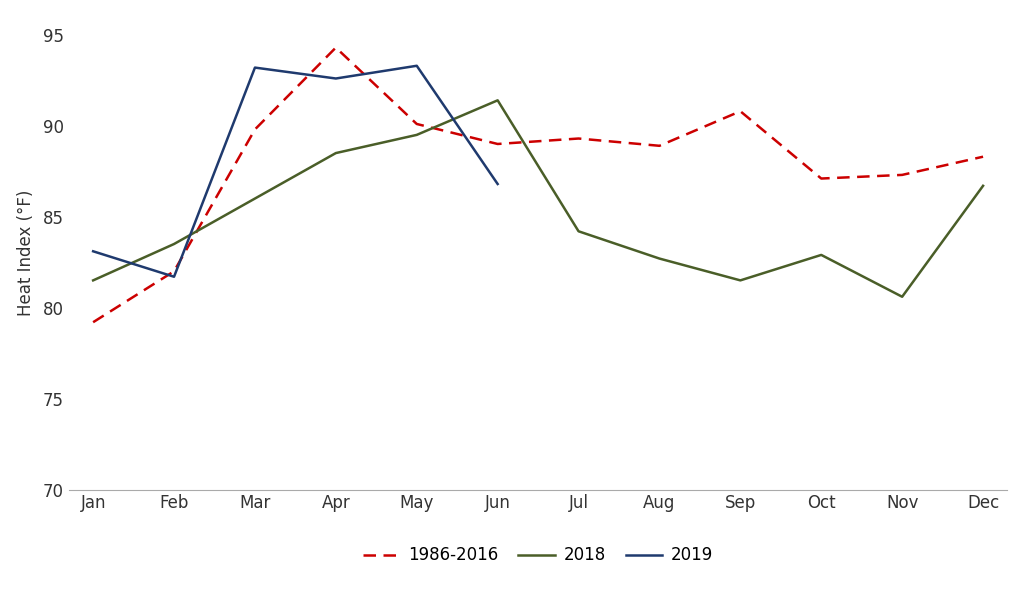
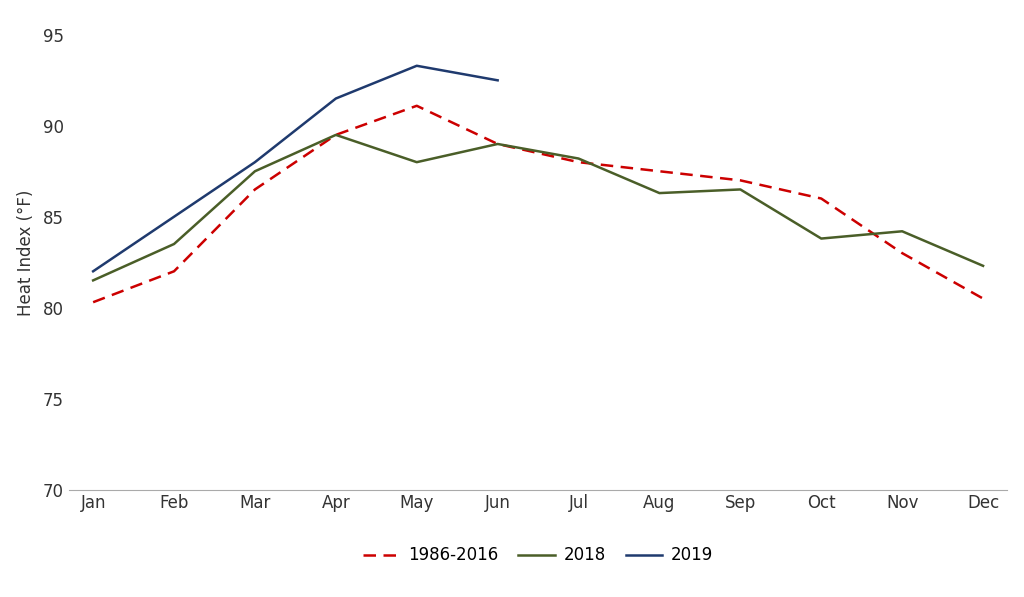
1986-2016/Jan: 79.2 -> 80.3
2019/Jan: 83.1 -> 82.0
2019/Feb: 81.7 -> 85.0
1986-2016/Mar: 89.8 -> 86.5
2018/Mar: 86.0 -> 87.5
2019/Mar: 93.2 -> 88.0
1986-2016/Apr: 94.3 -> 89.5
2018/Apr: 88.5 -> 89.5
2019/Apr: 92.6 -> 91.5
1986-2016/May: 90.1 -> 91.1
2018/May: 89.5 -> 88.0
2018/Jun: 91.4 -> 89.0
2019/Jun: 86.8 -> 92.5
1986-2016/Jul: 89.3 -> 88.0
2018/Jul: 84.2 -> 88.2
1986-2016/Aug: 88.9 -> 87.5
2018/Aug: 82.7 -> 86.3
1986-2016/Sep: 90.8 -> 87.0
2018/Sep: 81.5 -> 86.5
1986-2016/Oct: 87.1 -> 86.0
2018/Oct: 82.9 -> 83.8
1986-2016/Nov: 87.3 -> 83.0
2018/Nov: 80.6 -> 84.2
1986-2016/Dec: 88.3 -> 80.5
2018/Dec: 86.7 -> 82.3
